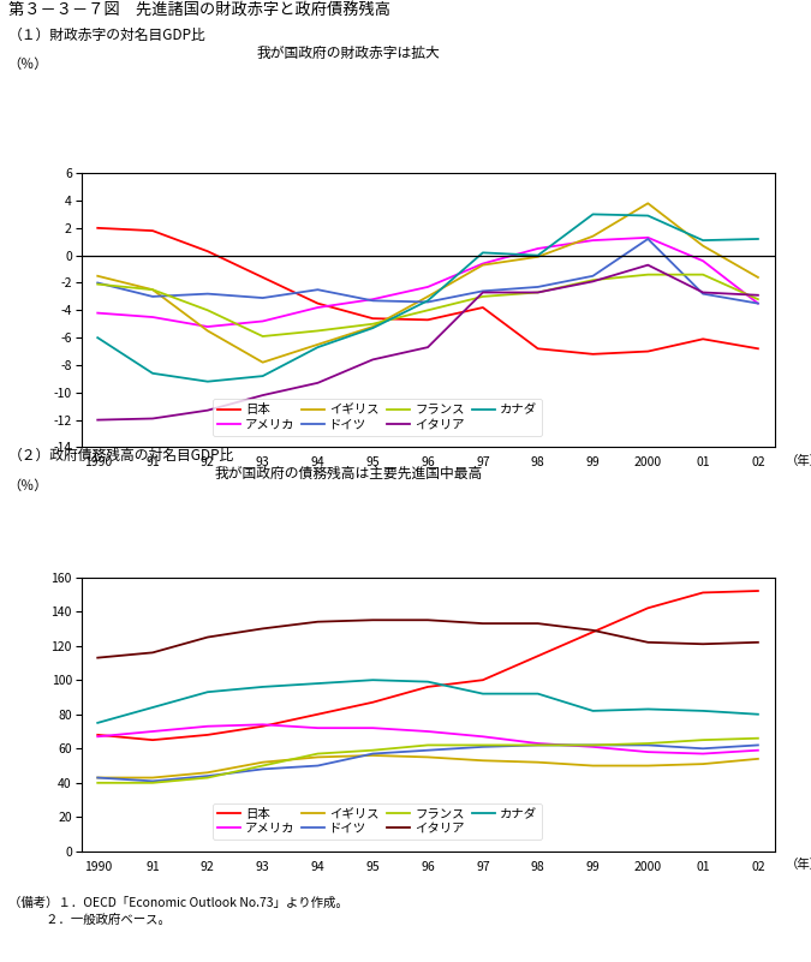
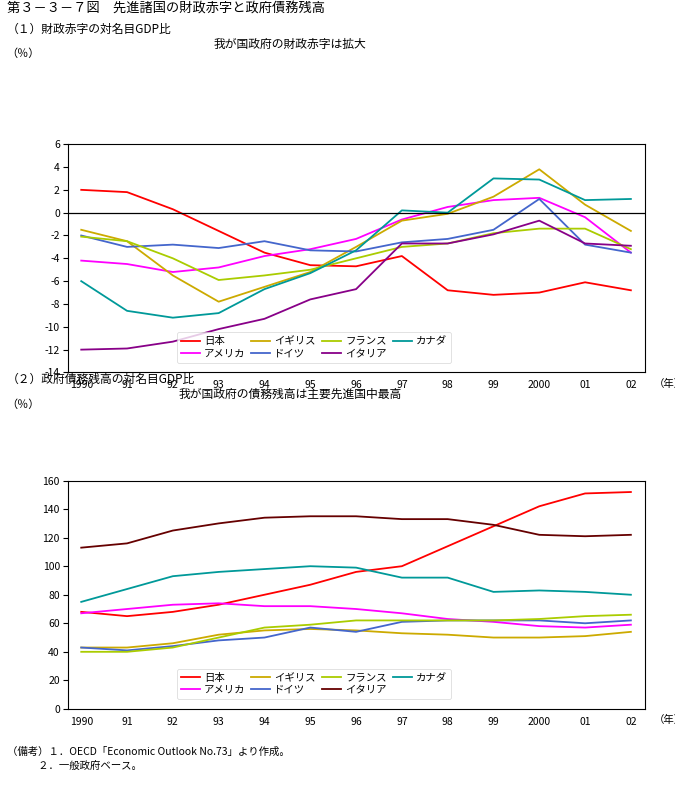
ドイツ/96: 59 -> 54
